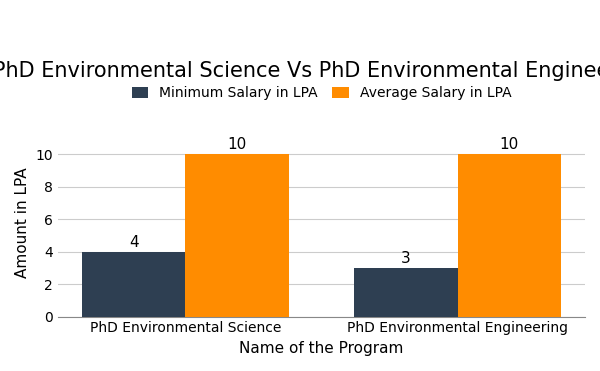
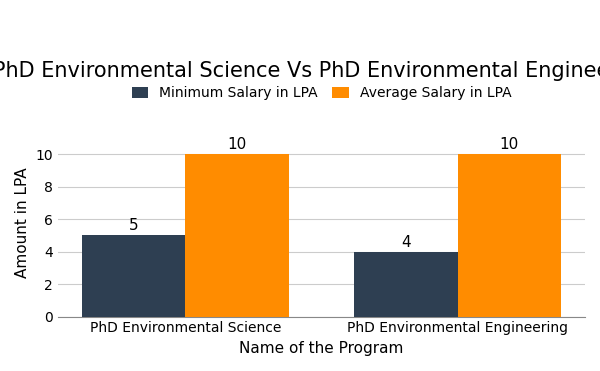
Minimum Salary in LPA/PhD Environmental Science: 4 -> 5
Minimum Salary in LPA/PhD Environmental Engineering: 3 -> 4
